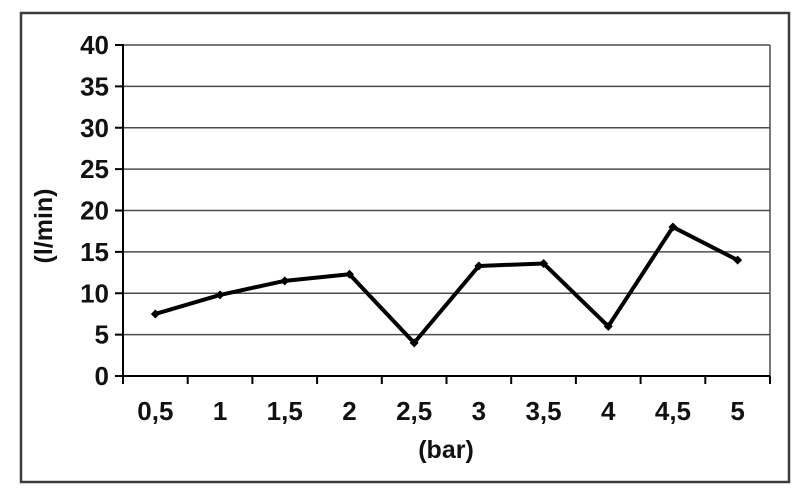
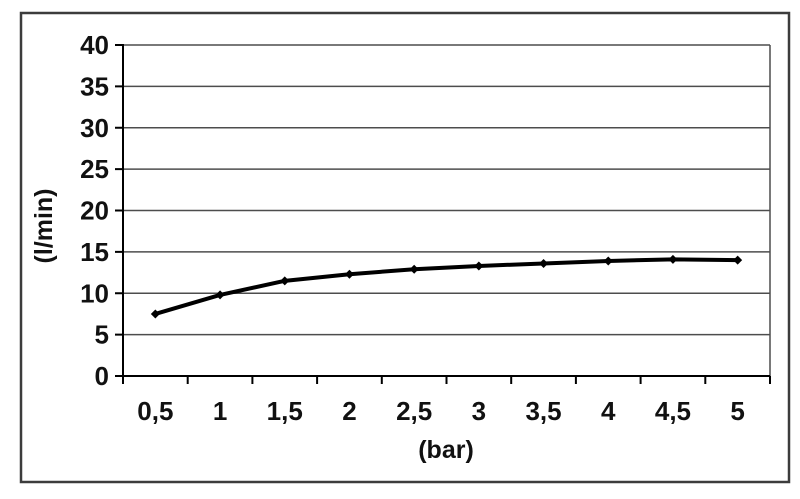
2,5: 4 -> 13
4: 6 -> 14
4,5: 18 -> 14
